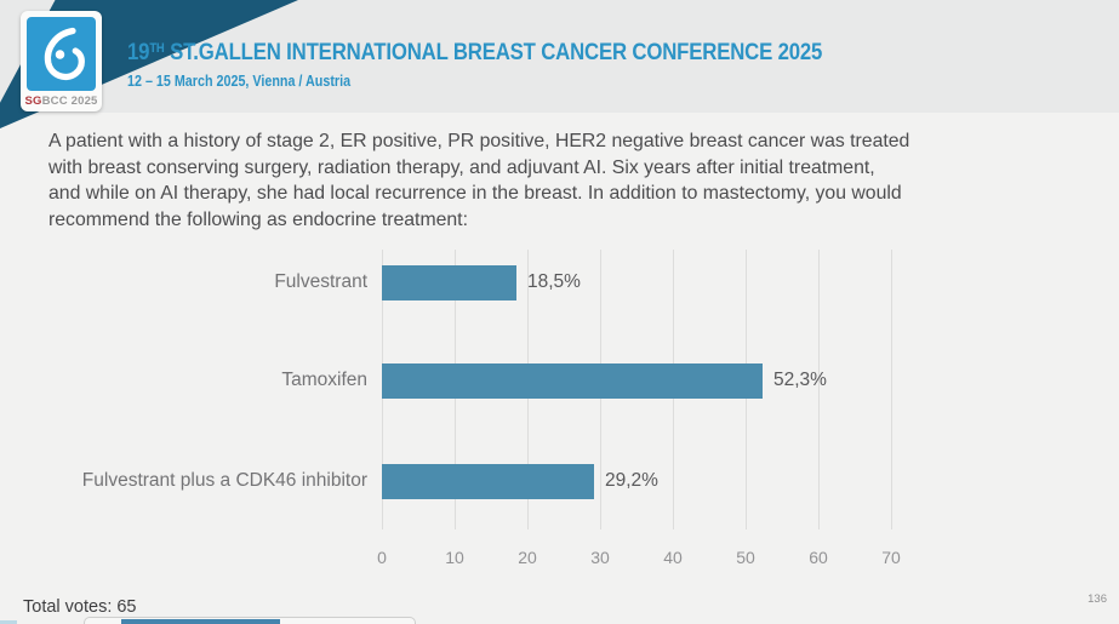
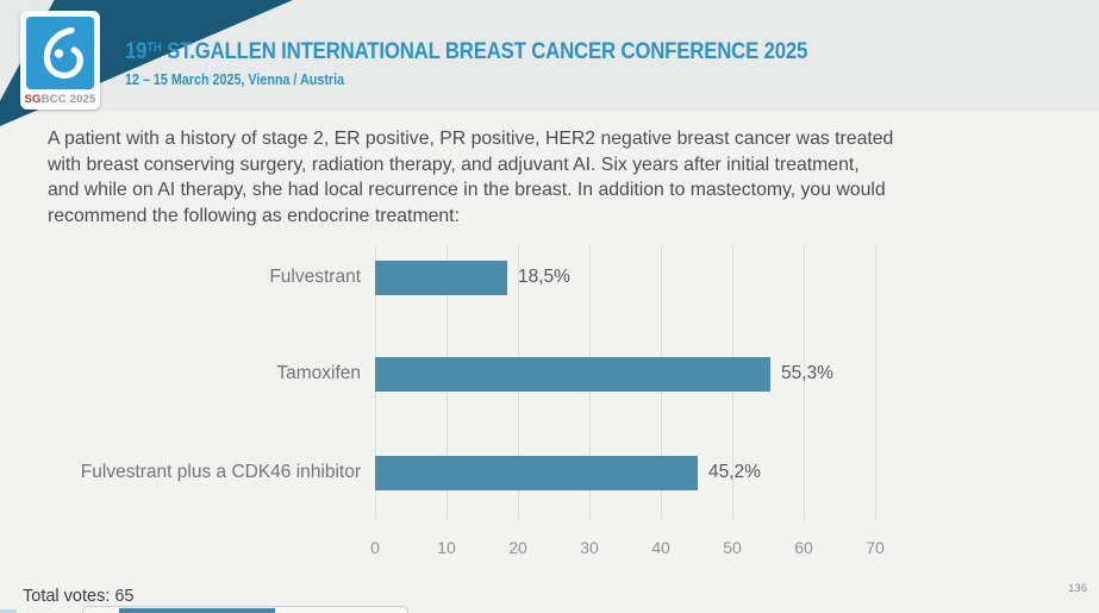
Tamoxifen: 52,3% -> 55,3%
Fulvestrant plus a CDK46 inhibitor: 29,2% -> 45,2%
